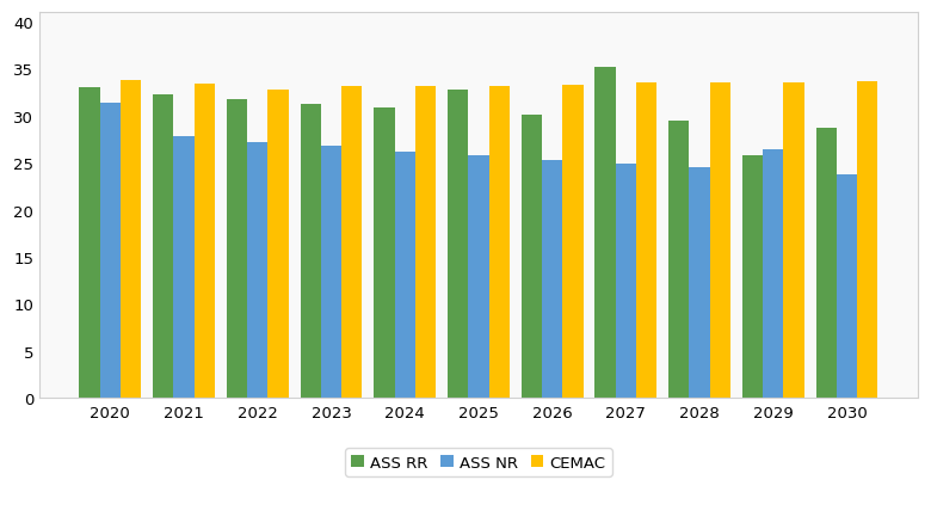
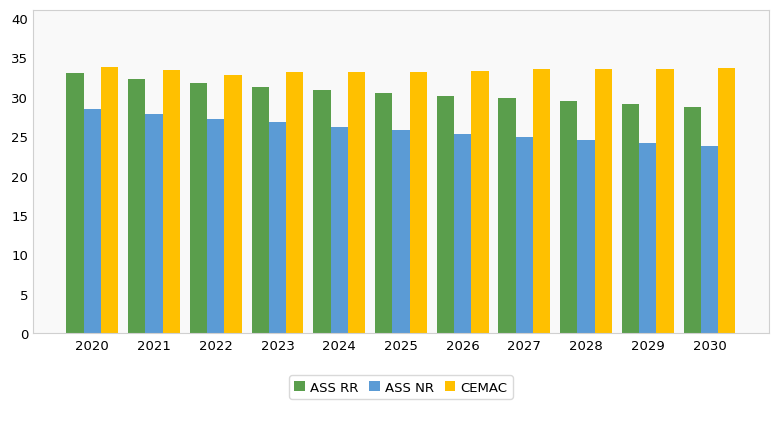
ASS NR/2020: 31.4 -> 28.5
ASS RR/2025: 32.8 -> 30.5
ASS RR/2027: 35.2 -> 29.8
ASS RR/2029: 25.8 -> 29.1
ASS NR/2029: 26.4 -> 24.1
